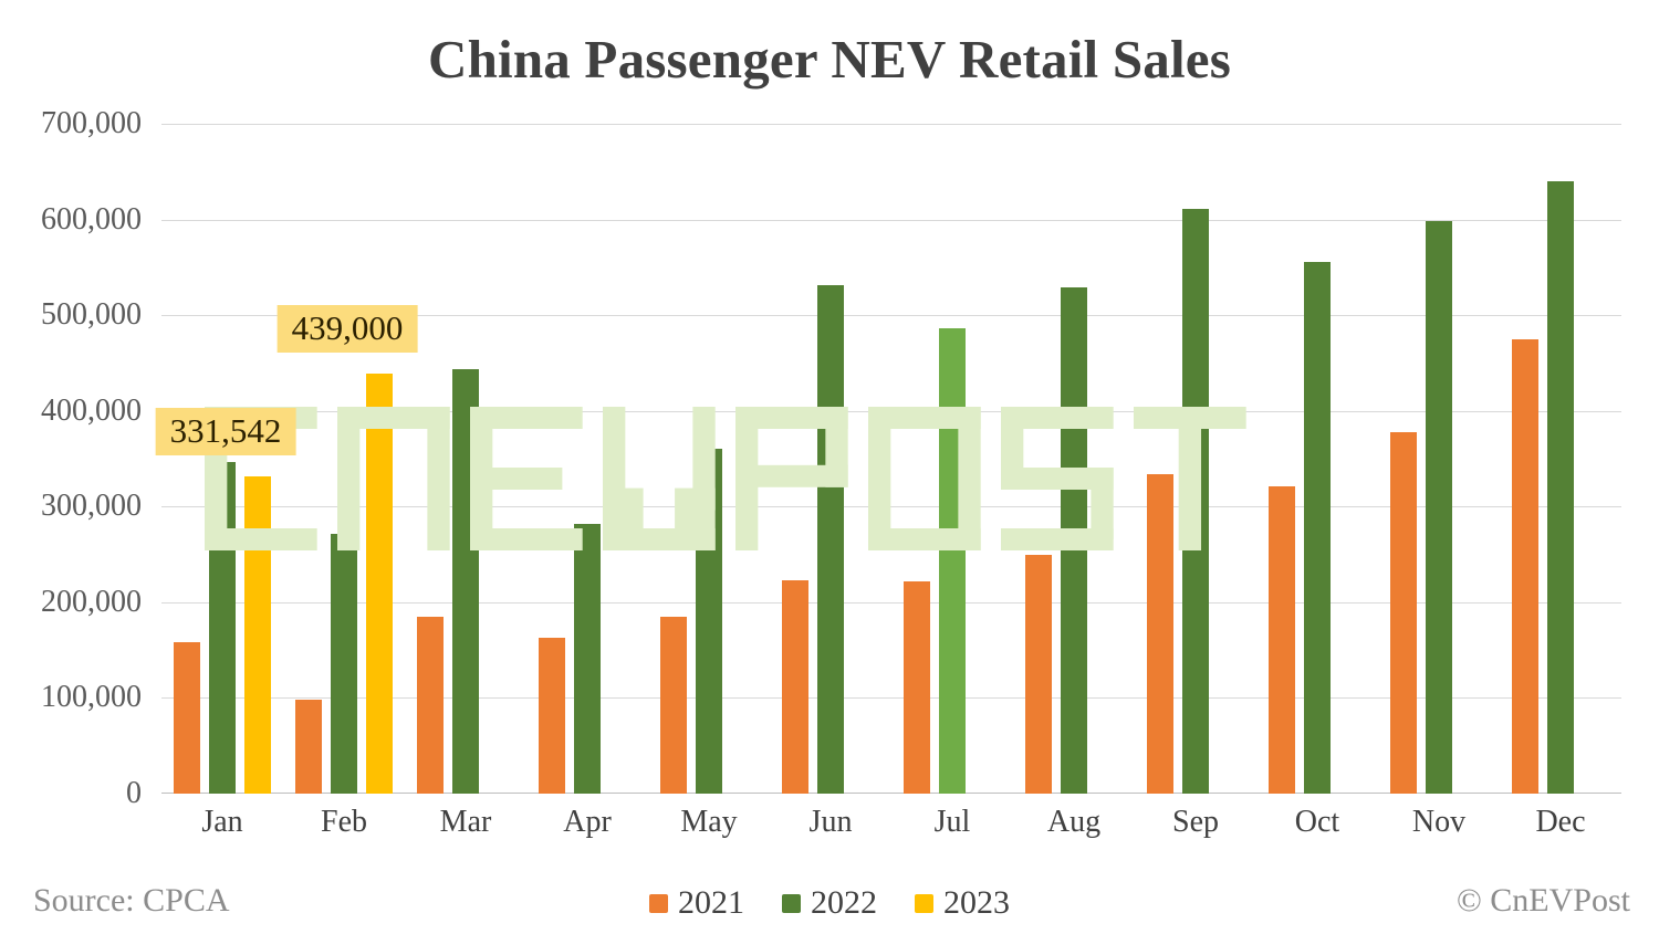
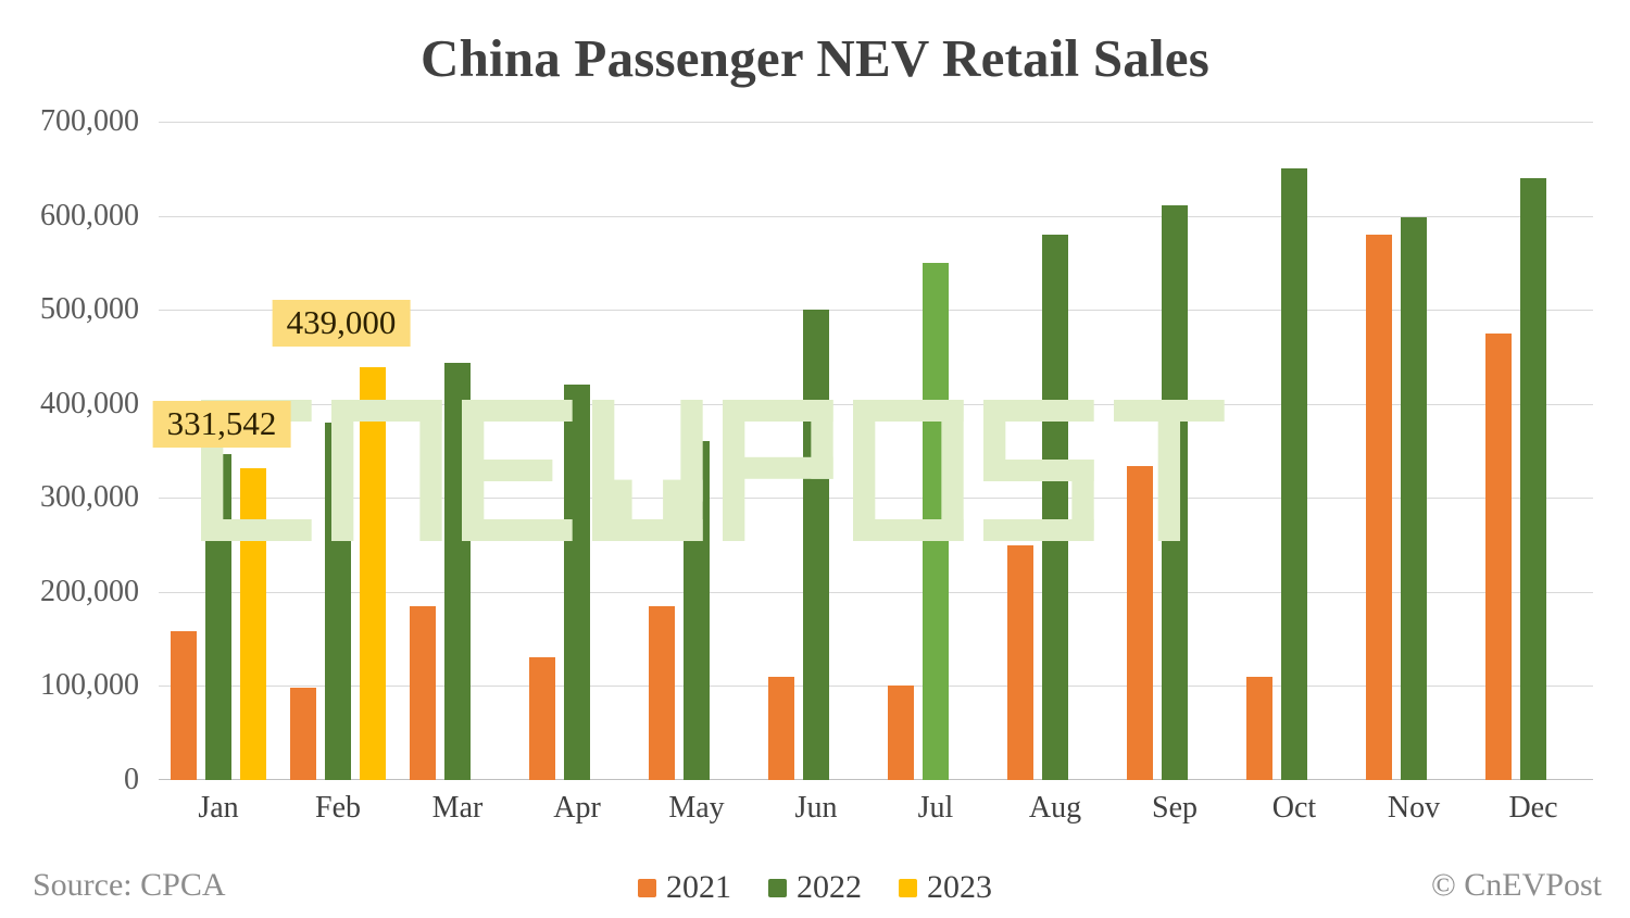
2022/Feb: 270000 -> 380000
2021/Apr: 160000 -> 130000
2022/Apr: 280000 -> 420000
2021/Jun: 220000 -> 110000
2022/Jun: 530000 -> 500000
2021/Jul: 220000 -> 100000
2022/Jul: 490000 -> 550000
2022/Aug: 530000 -> 580000
2021/Oct: 320000 -> 110000
2022/Oct: 560000 -> 650000
2021/Nov: 380000 -> 580000
